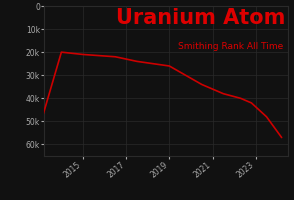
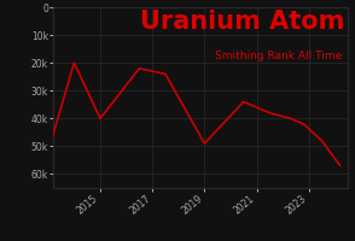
2015: 21k -> 40k
2019: 26k -> 49k
